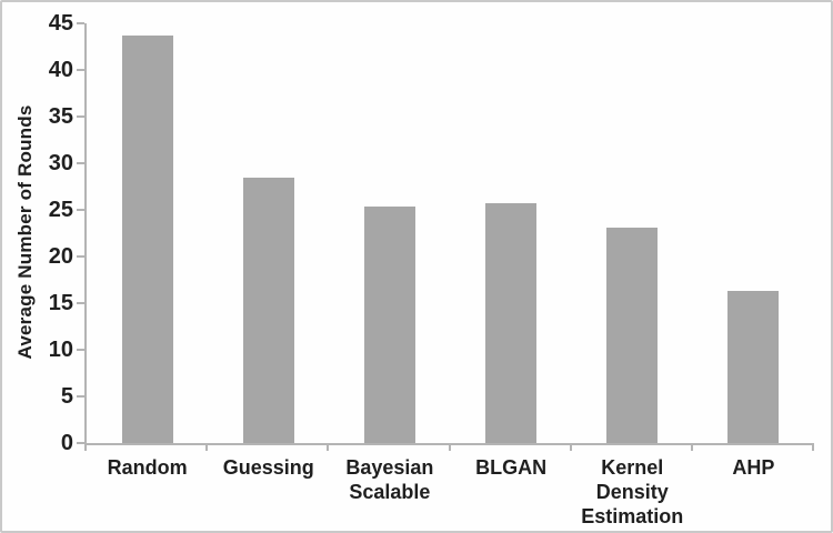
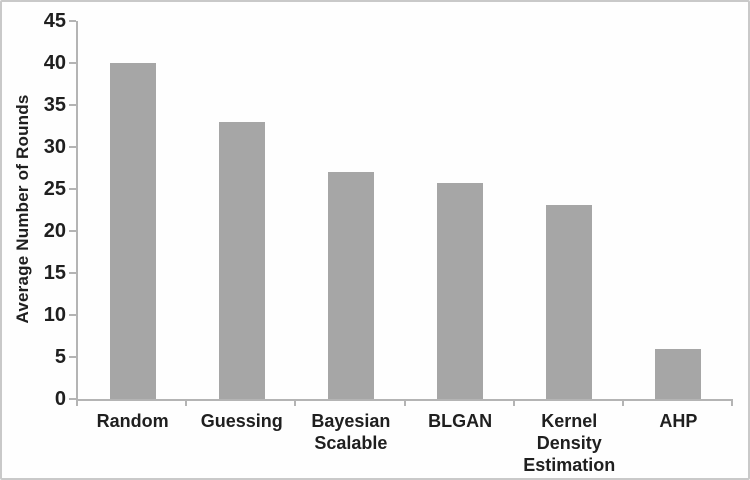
Random: 44 -> 40
Guessing: 28 -> 33
Bayesian Scalable: 25 -> 27
AHP: 16 -> 6
